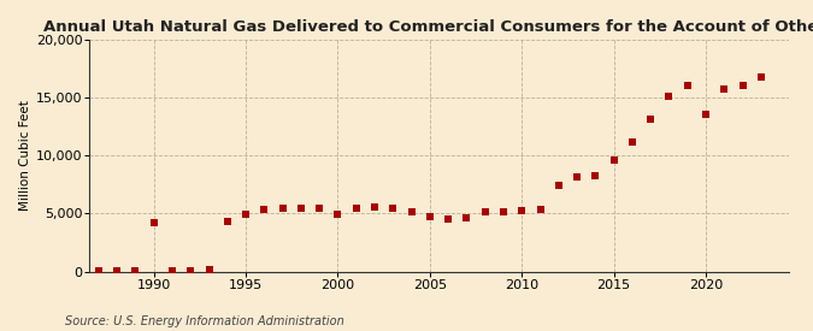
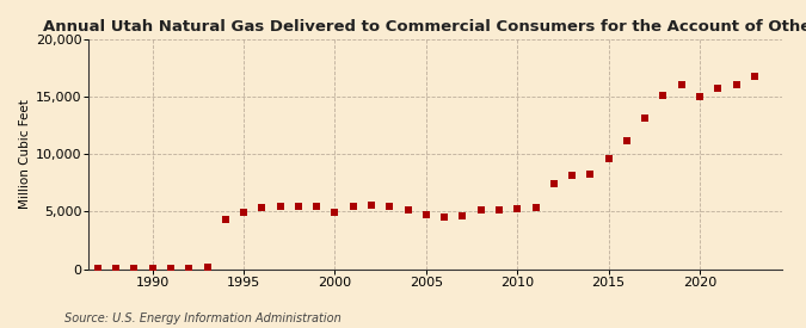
1990: 4,200 -> 100
2020: 13,600 -> 15,000
